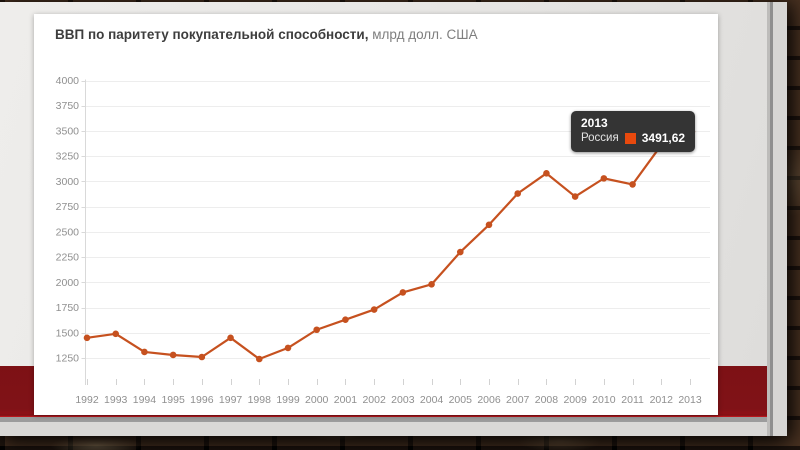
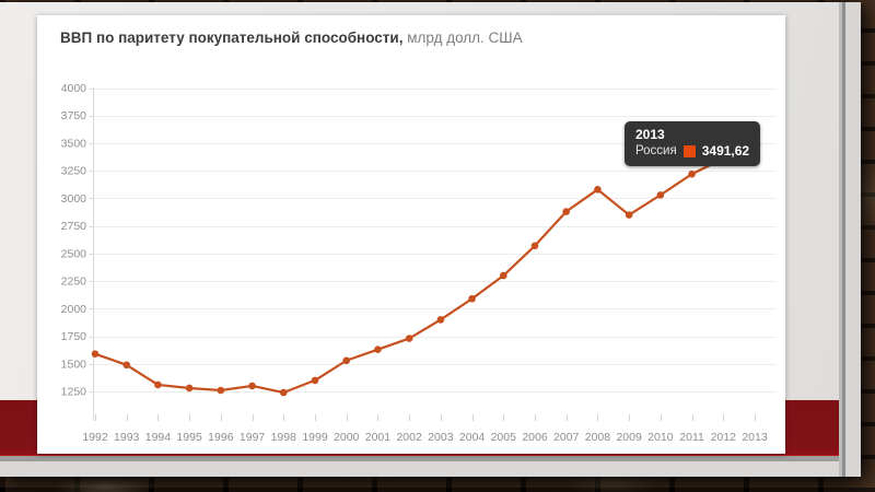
1992: 1450 -> 1590
1997: 1450 -> 1300
2004: 1980 -> 2090
2011: 2970 -> 3220
